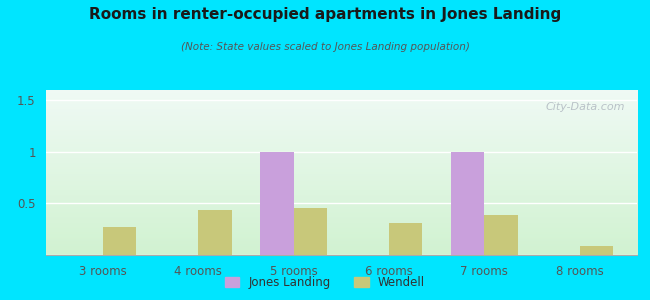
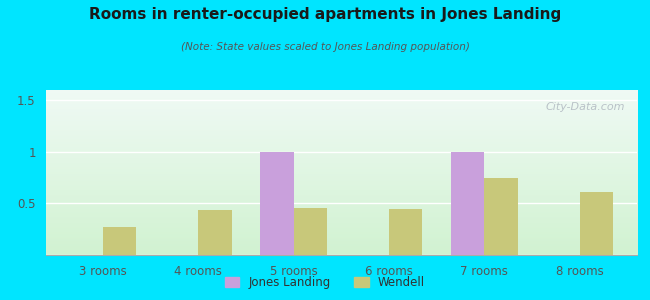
Wendell/6 rooms: 0.31 -> 0.45
Wendell/7 rooms: 0.39 -> 0.75
Wendell/8 rooms: 0.09 -> 0.61
